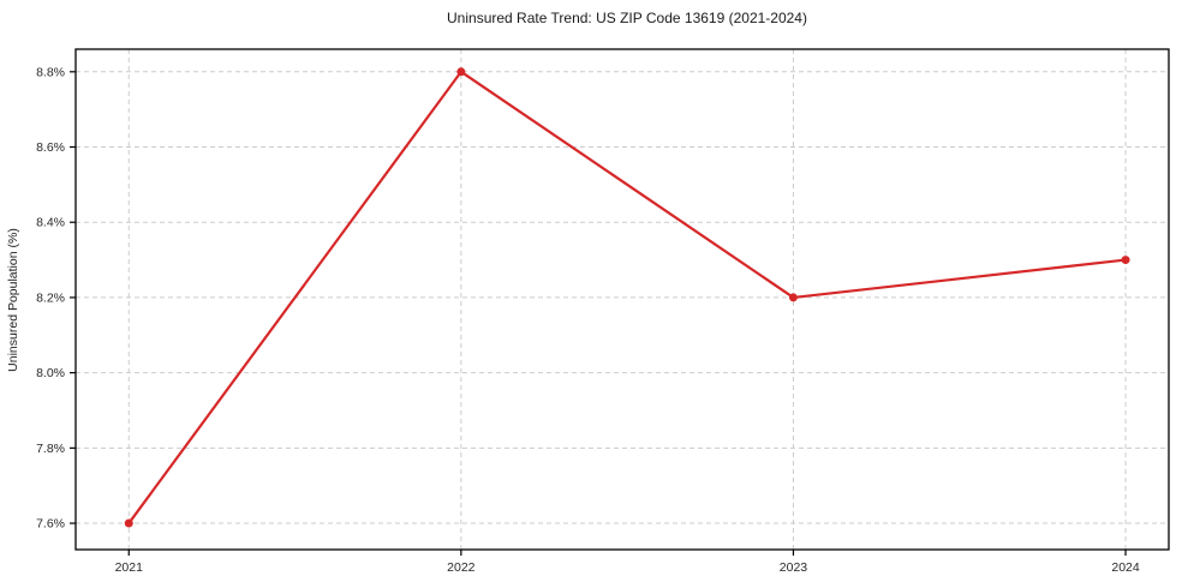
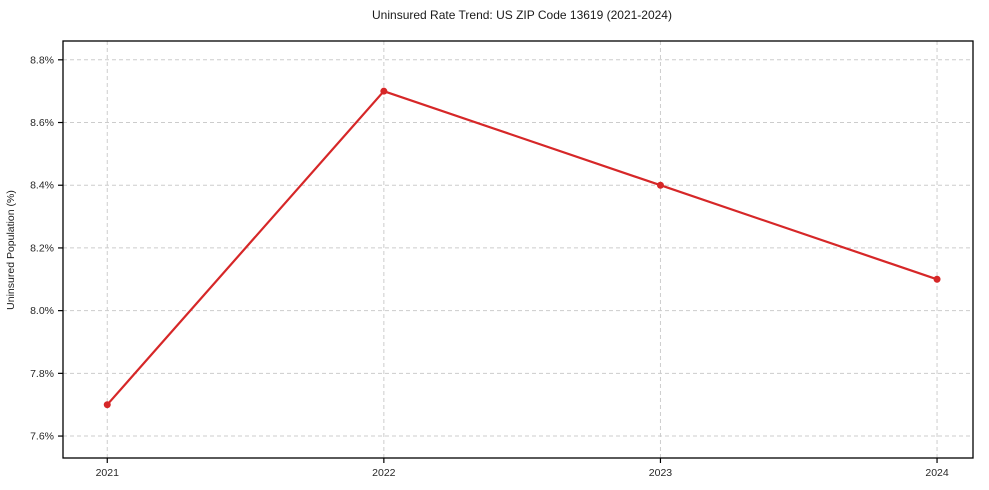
2021: 7.6% -> 7.7%
2022: 8.8% -> 8.7%
2023: 8.2% -> 8.4%
2024: 8.3% -> 8.1%
